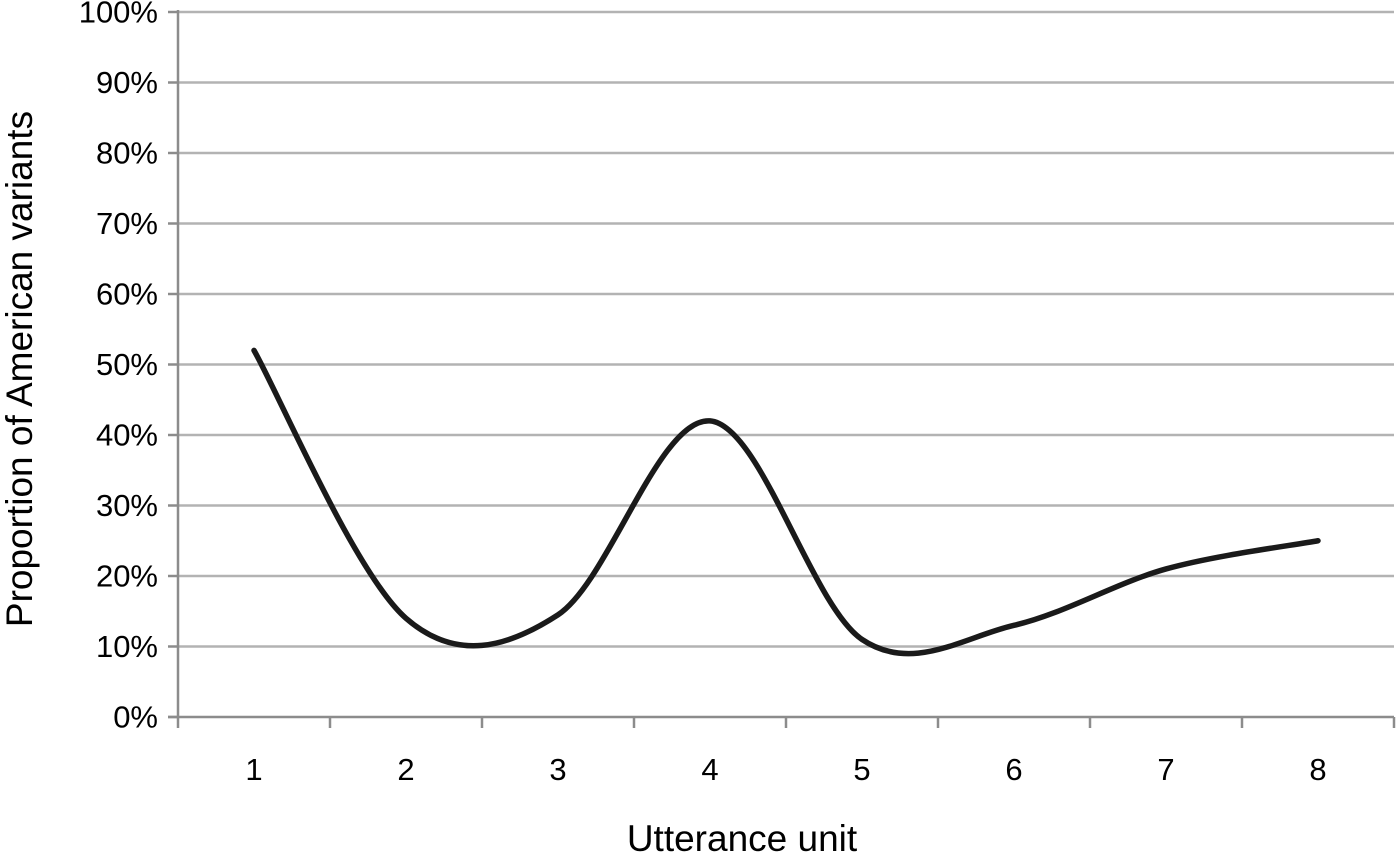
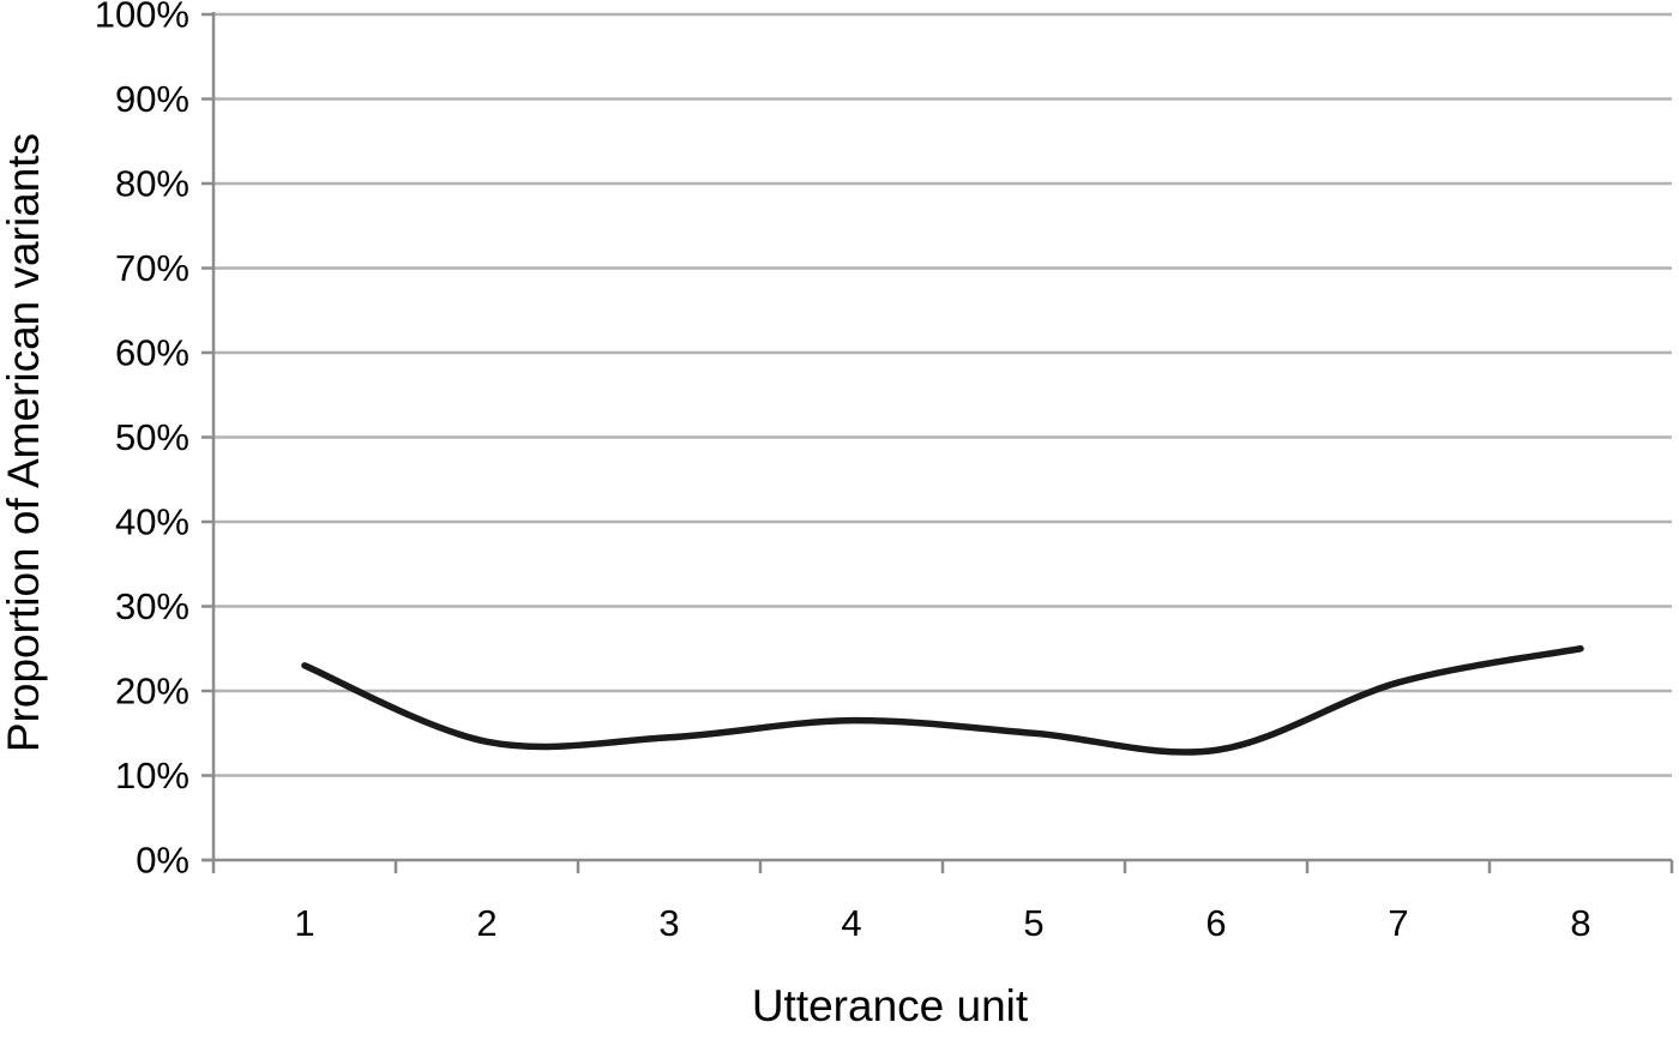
1: 52% -> 23%
4: 42% -> 16%
5: 11% -> 15%
